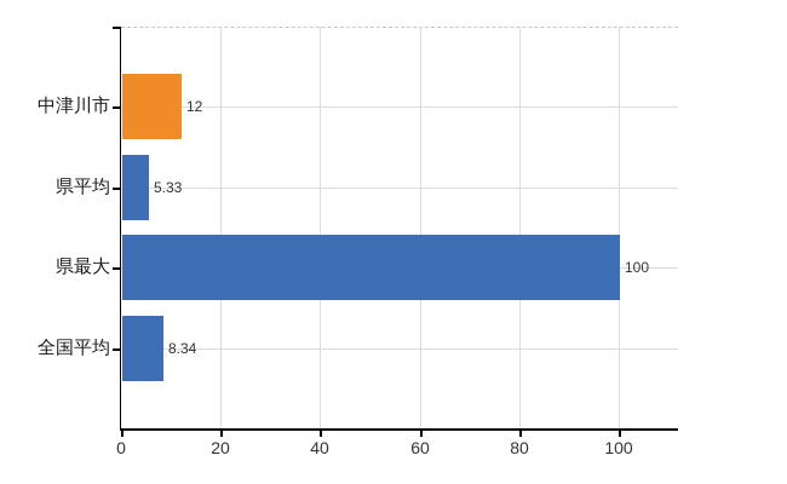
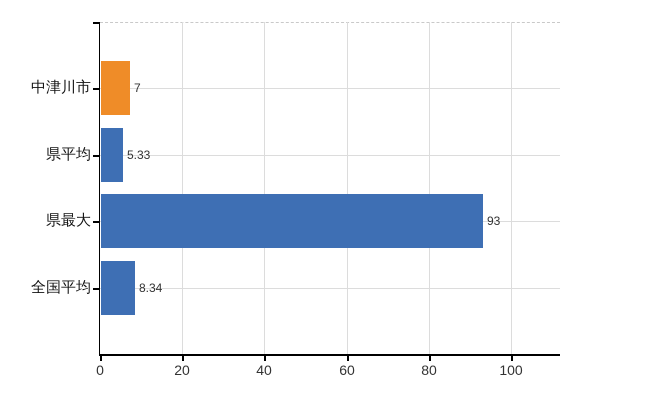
中津川市: 12 -> 7
県最大: 100 -> 93
